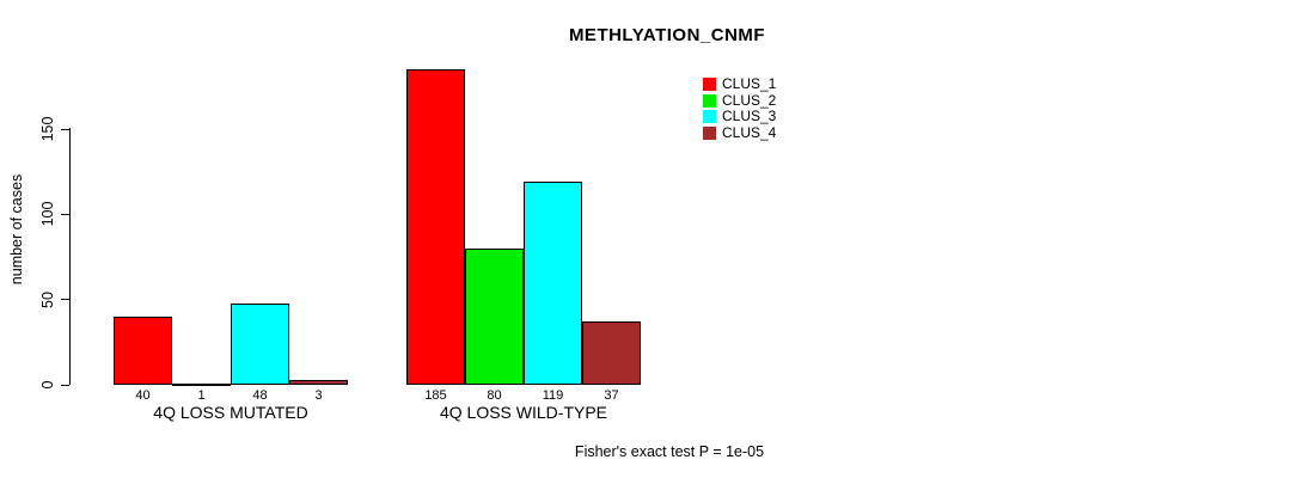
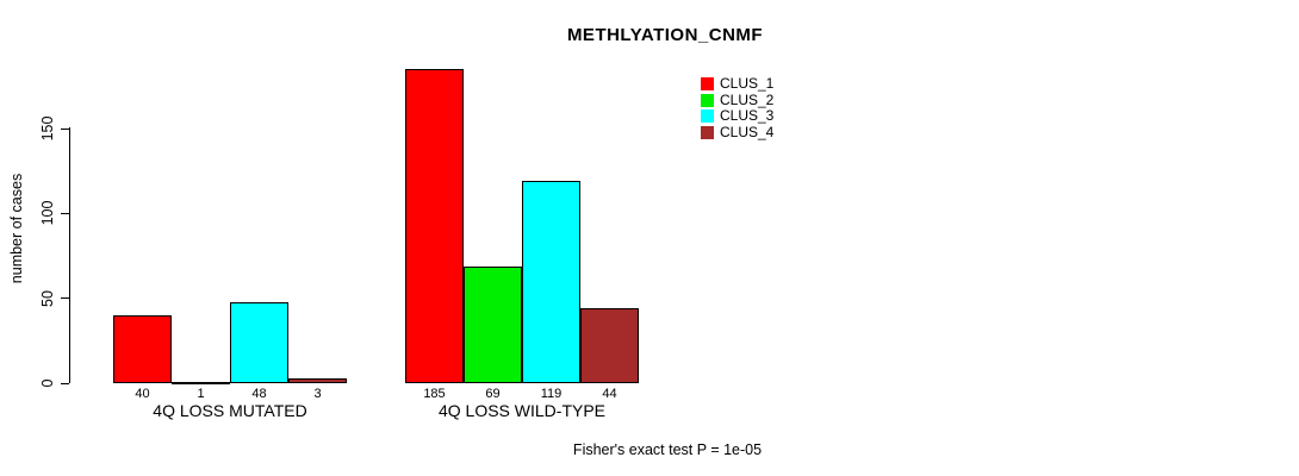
CLUS_2/4Q LOSS WILD-TYPE: 80 -> 69
CLUS_4/4Q LOSS WILD-TYPE: 37 -> 44
